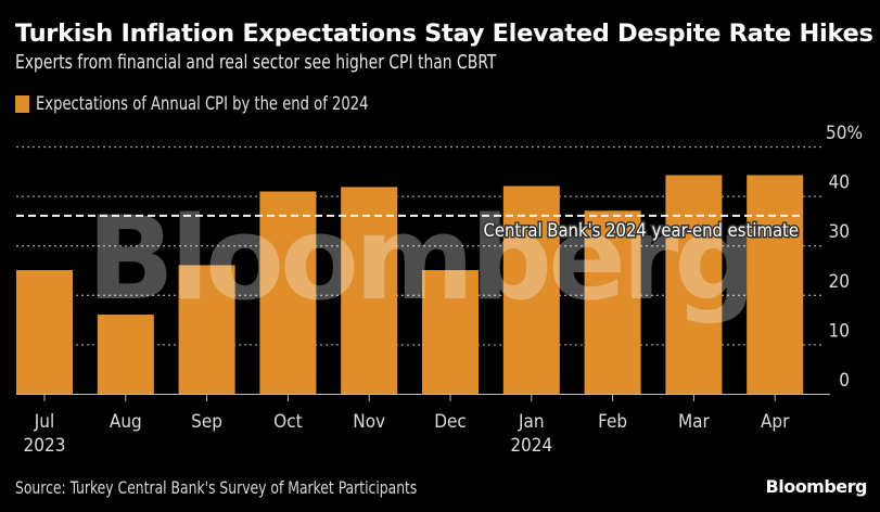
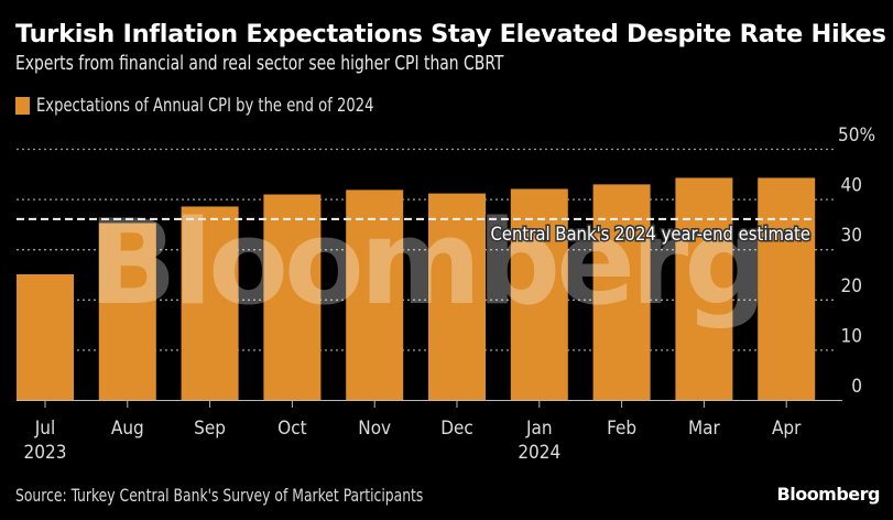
Aug: 16 -> 35
Sep: 26 -> 38
Dec: 25 -> 41
Feb: 37 -> 43
